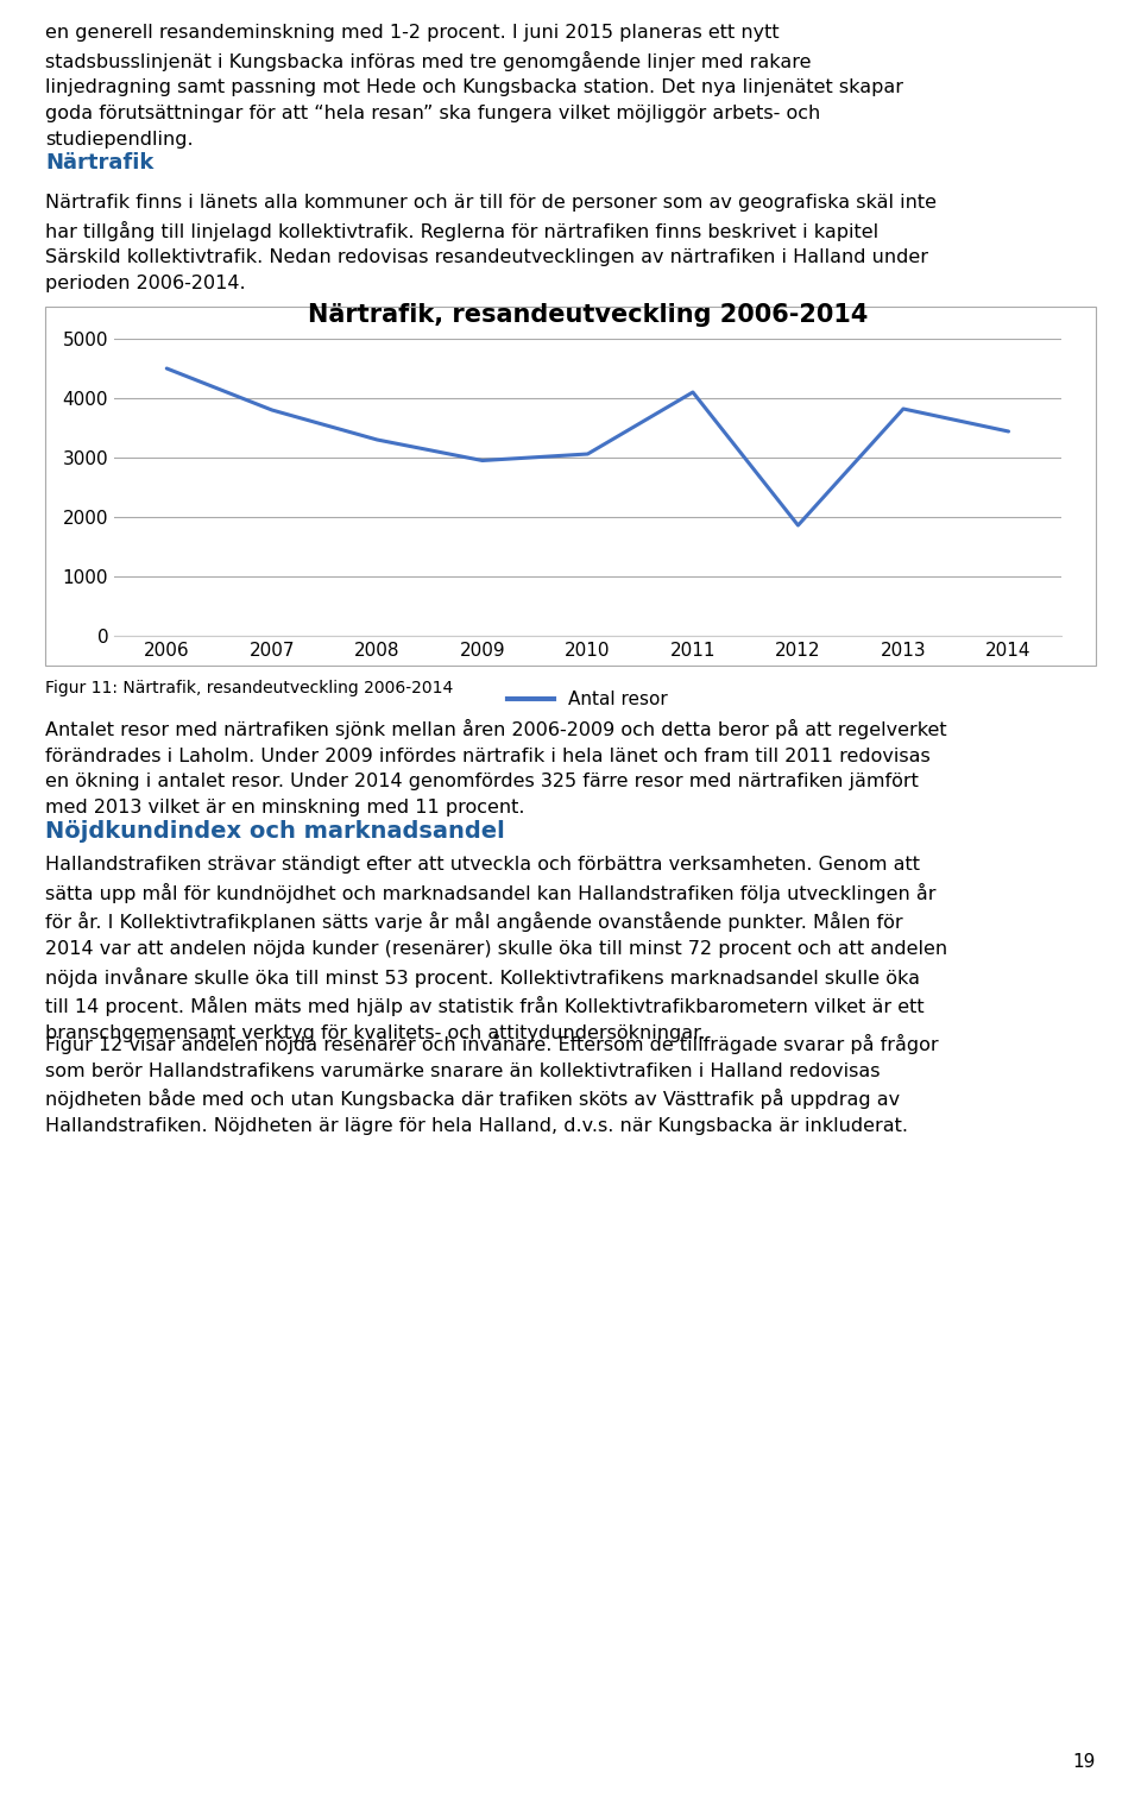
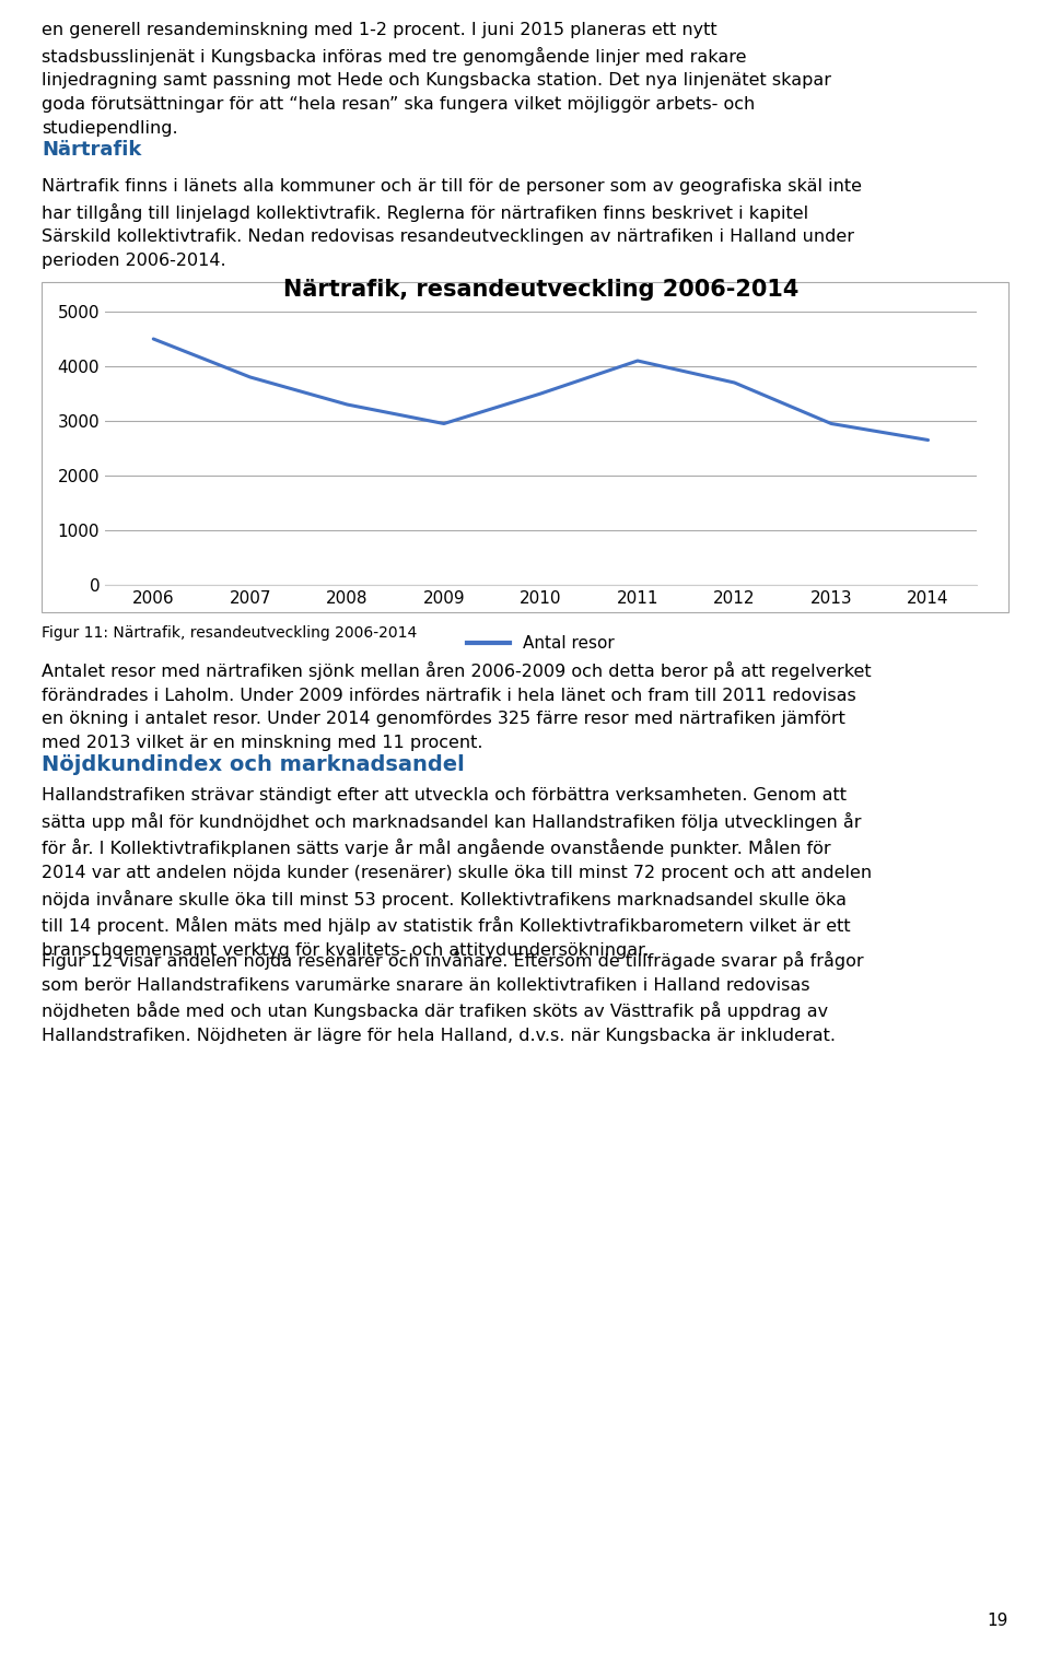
2010: 3060 -> 3500
2012: 1860 -> 3700
2013: 3820 -> 2950
2014: 3440 -> 2650
